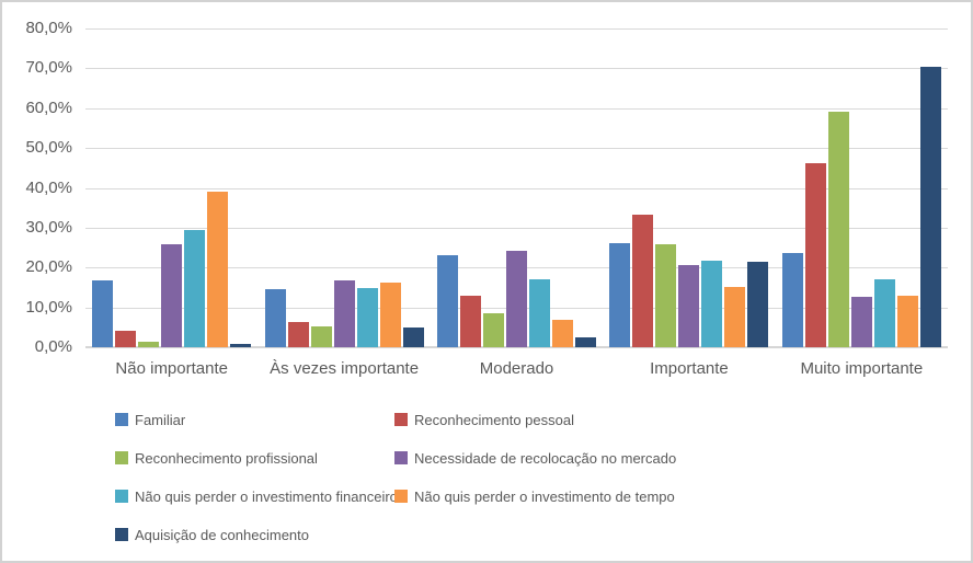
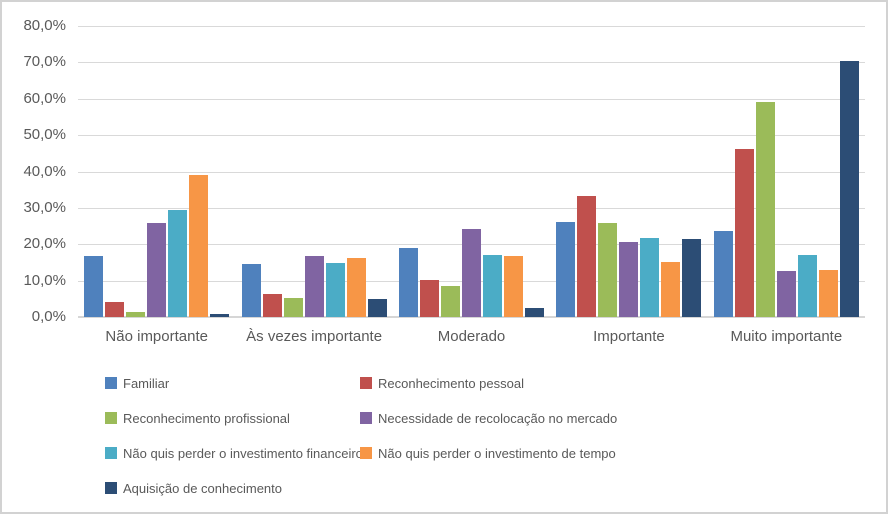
Familiar/Moderado: 23% -> 19%
Reconhecimento pessoal/Moderado: 13% -> 10%
Não quis perder o investimento de tempo/Moderado: 7% -> 17%
